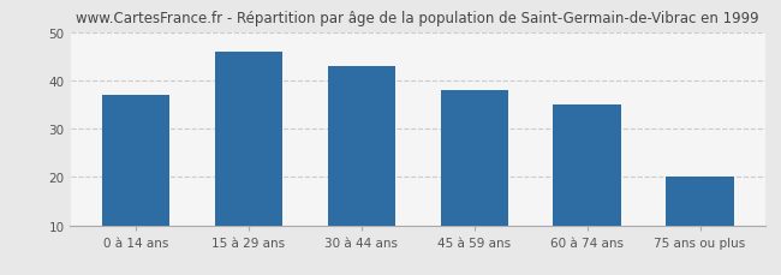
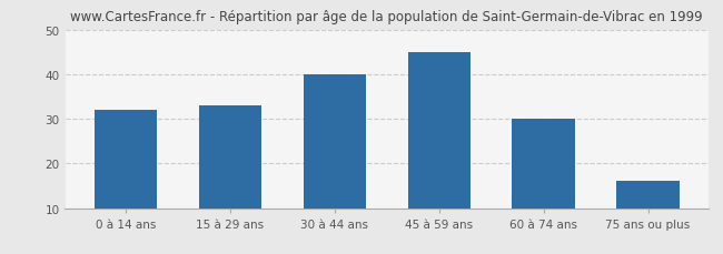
0 à 14 ans: 37 -> 32
15 à 29 ans: 46 -> 33
30 à 44 ans: 43 -> 40
45 à 59 ans: 38 -> 45
60 à 74 ans: 35 -> 30
75 ans ou plus: 20 -> 16
